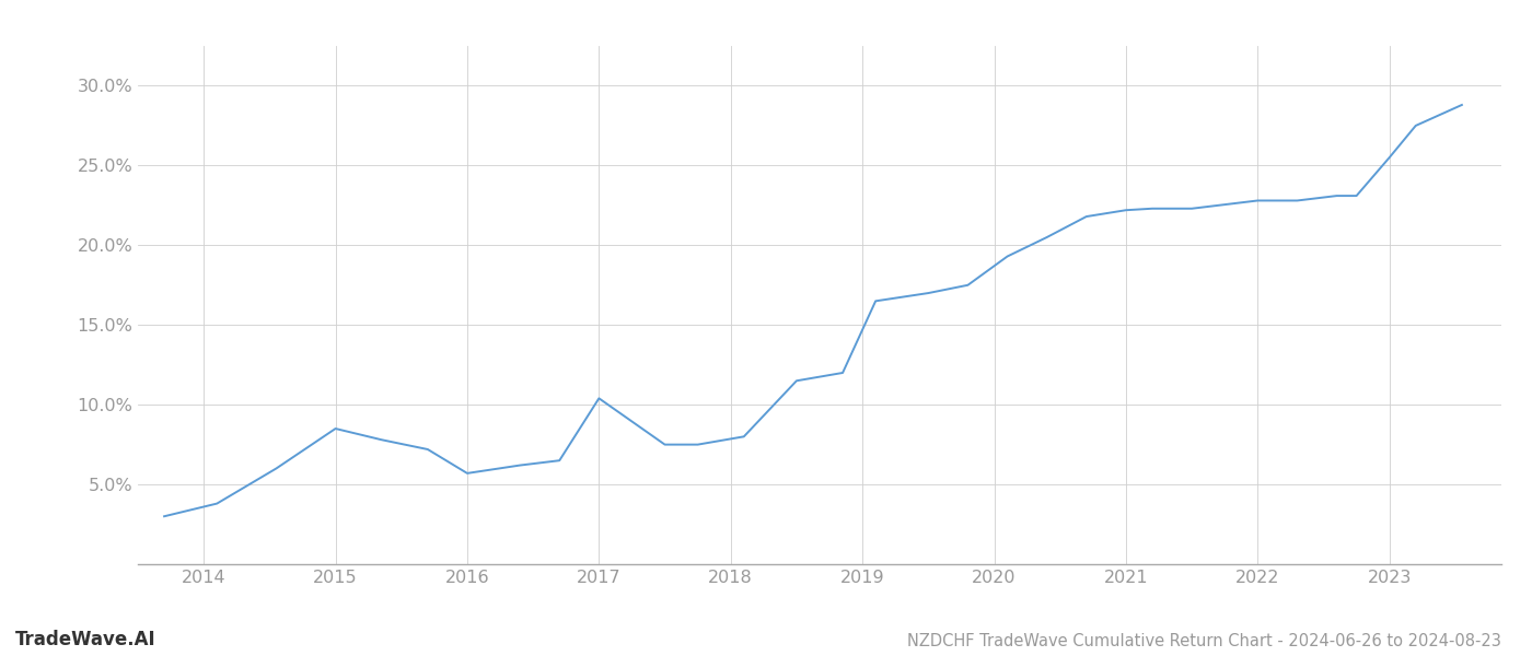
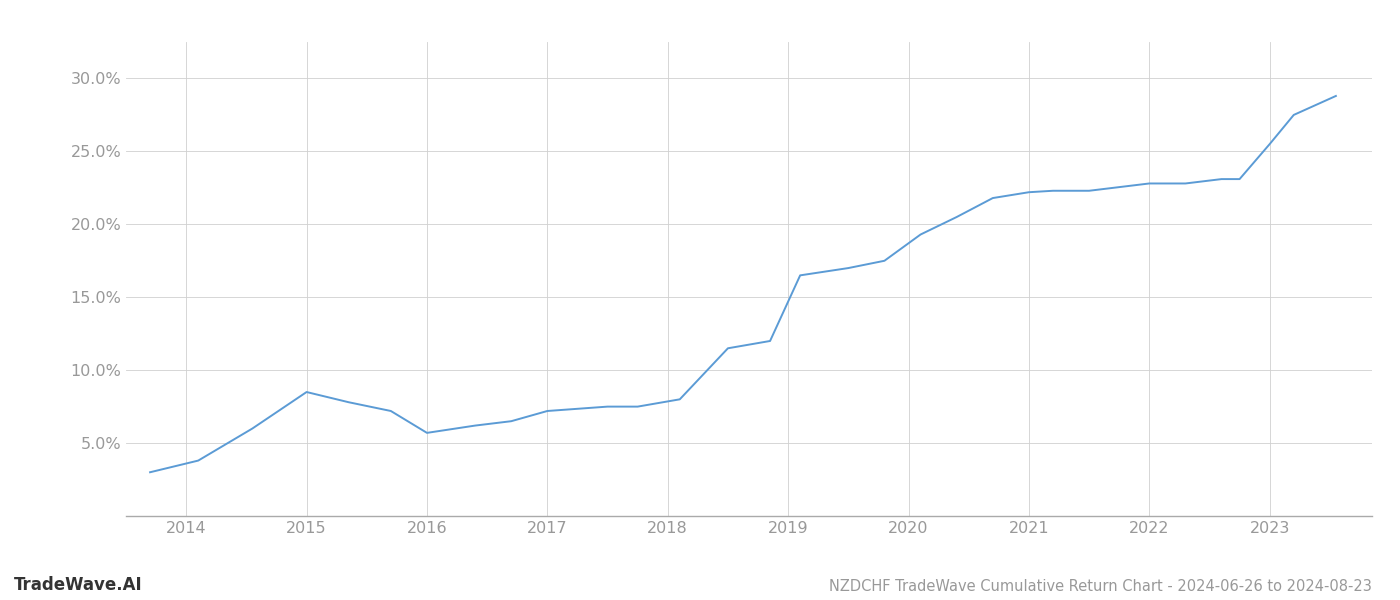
2017: 10.4% -> 7.2%
